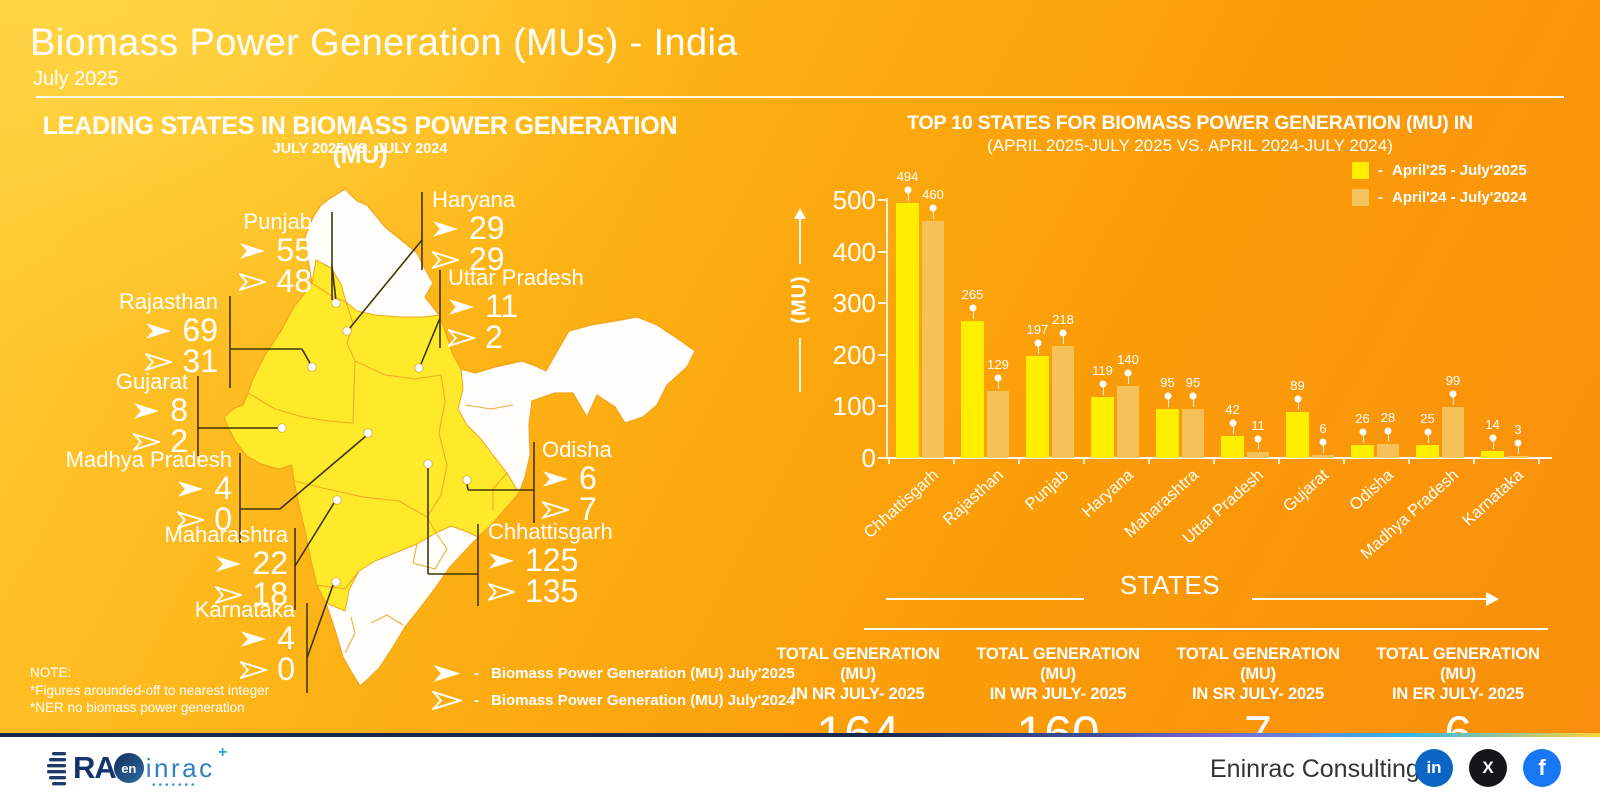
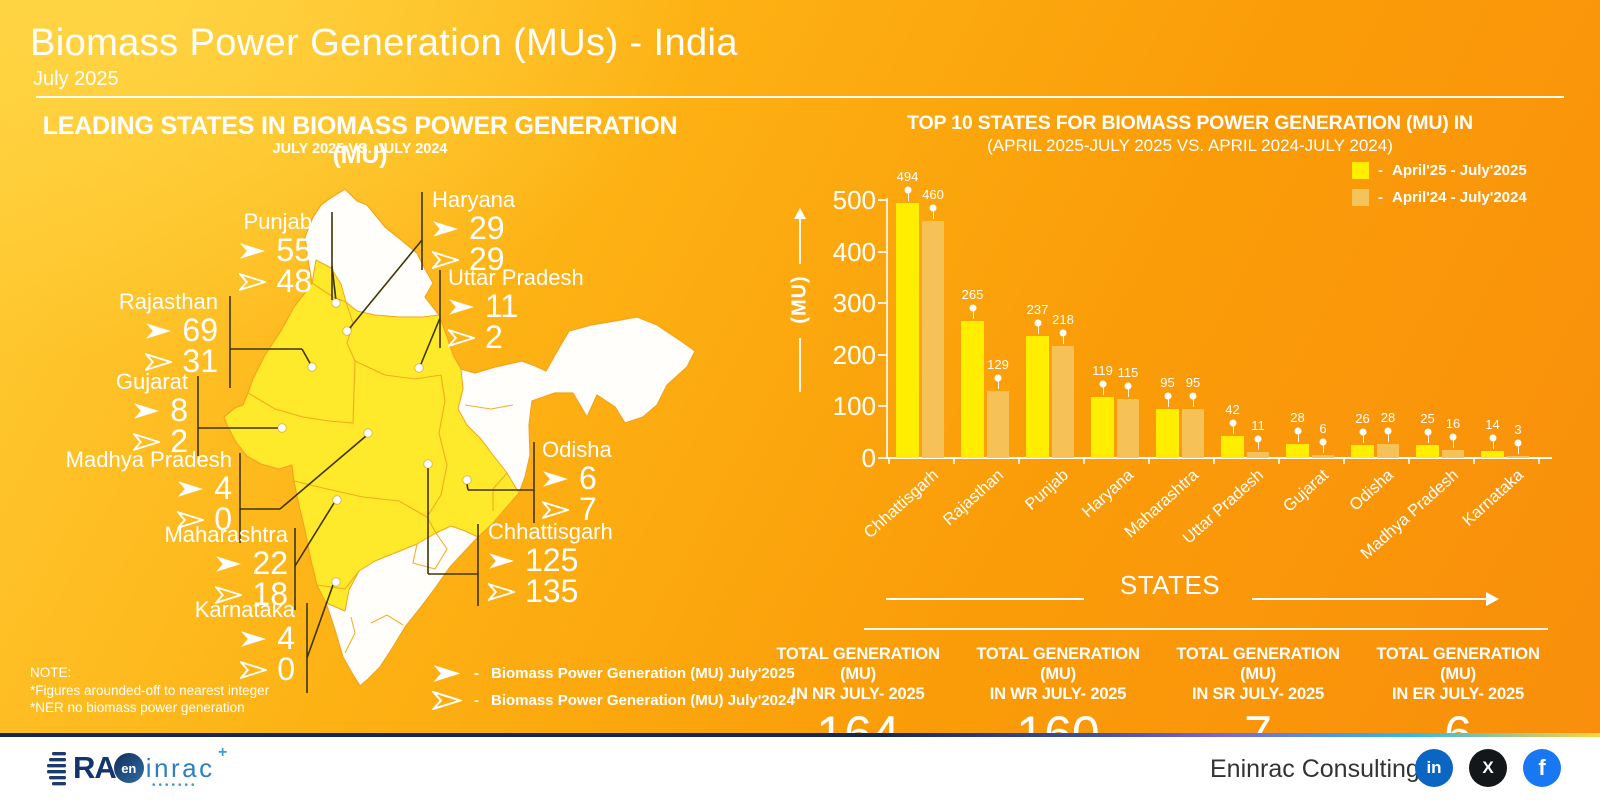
April'25 - July'2025/Punjab: 197 -> 237
April'24 - July'2024/Haryana: 140 -> 115
April'25 - July'2025/Gujarat: 89 -> 28
April'24 - July'2024/Madhya Pradesh: 99 -> 16
